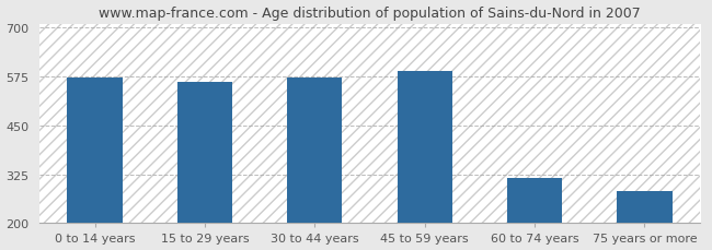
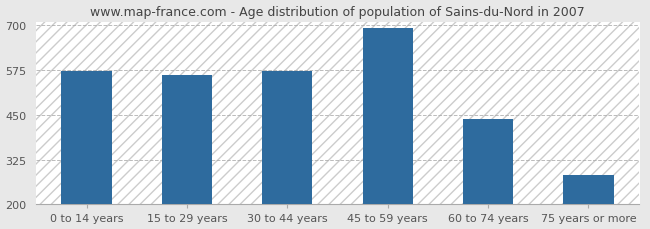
45 to 59 years: 590 -> 693
60 to 74 years: 315 -> 437
